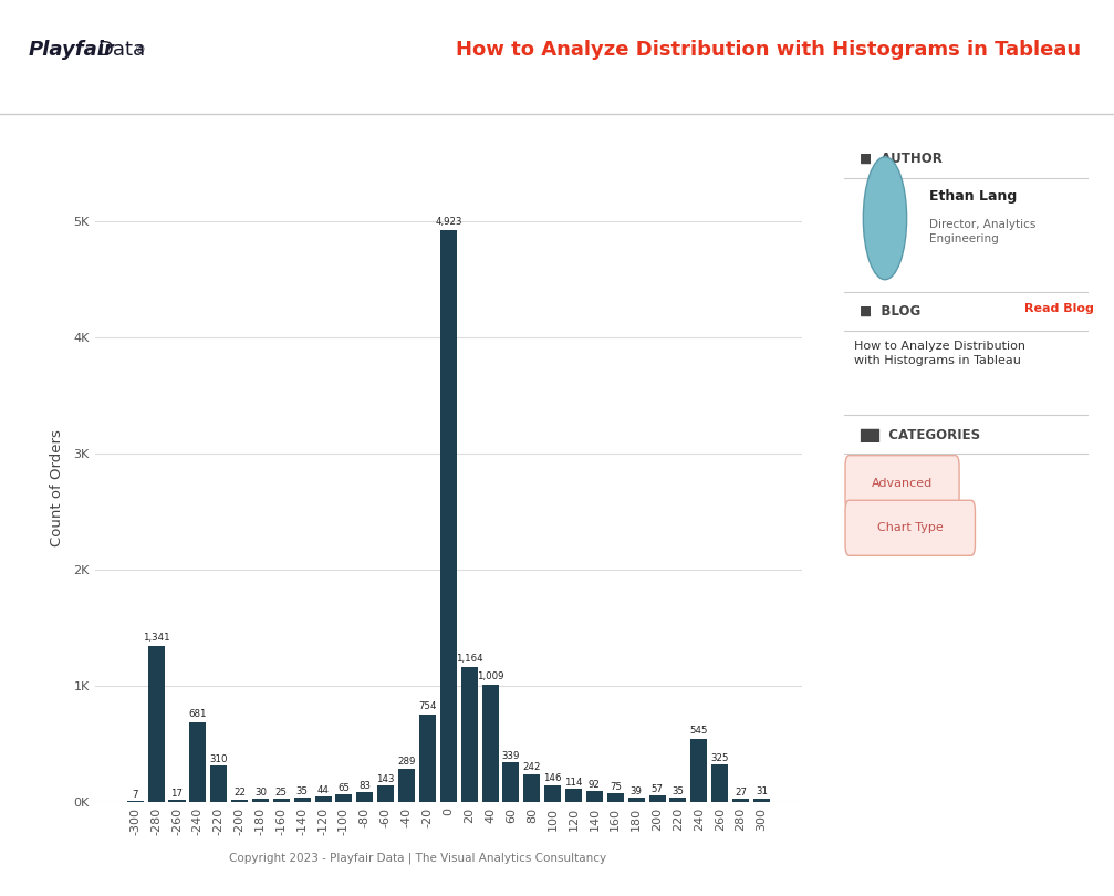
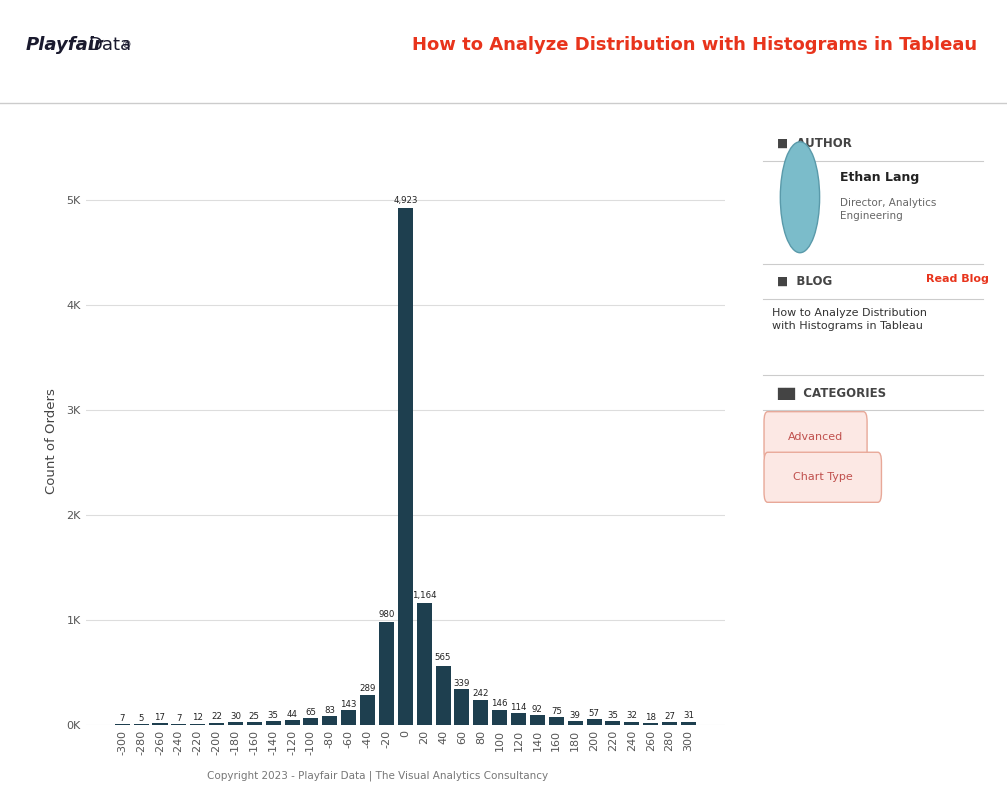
-280: 1,341 -> 5
-240: 681 -> 7
-220: 310 -> 12
-20: 754 -> 980
40: 1,009 -> 565
240: 545 -> 32
260: 325 -> 18
